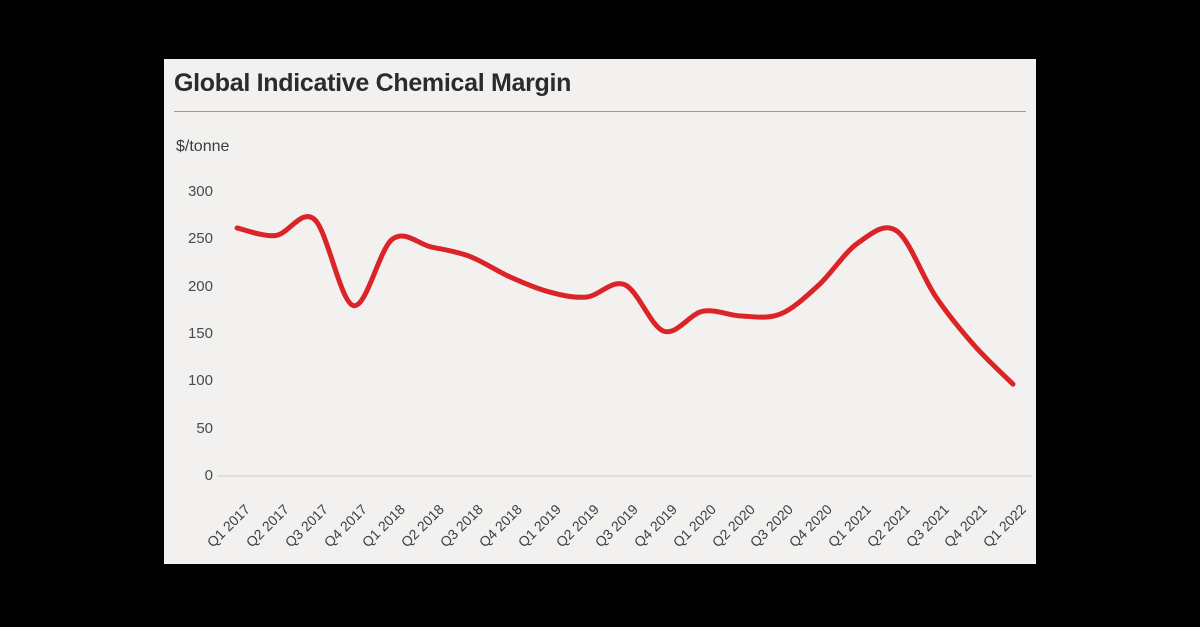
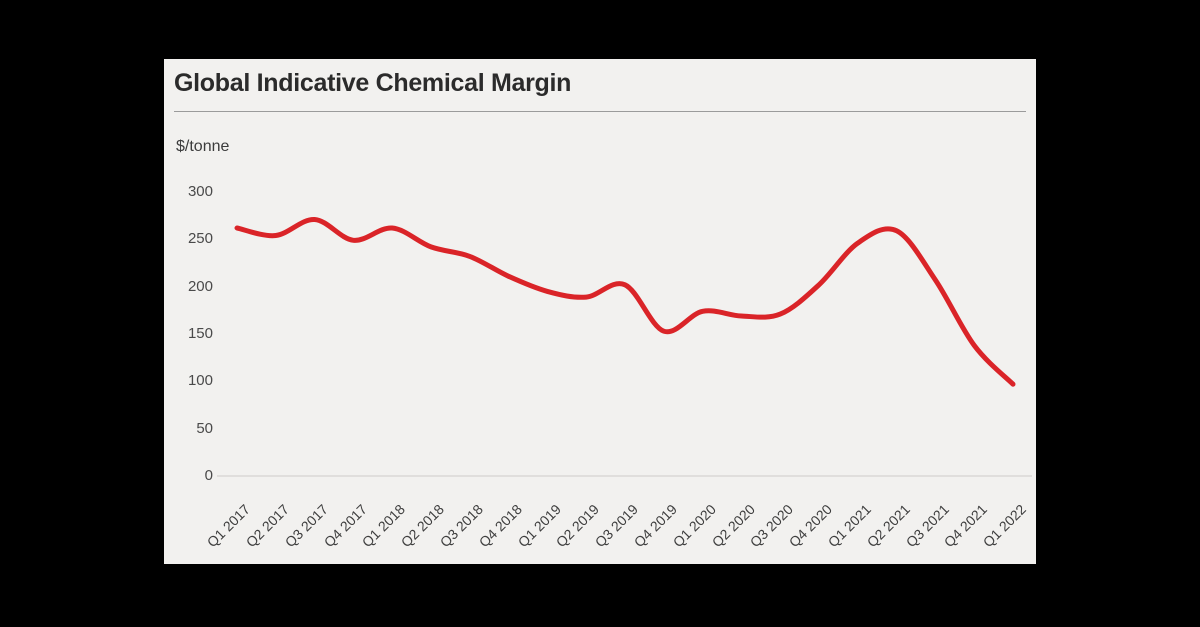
Q4 2017: 180 -> 250
Q1 2018: 250 -> 260
Q3 2021: 190 -> 210
